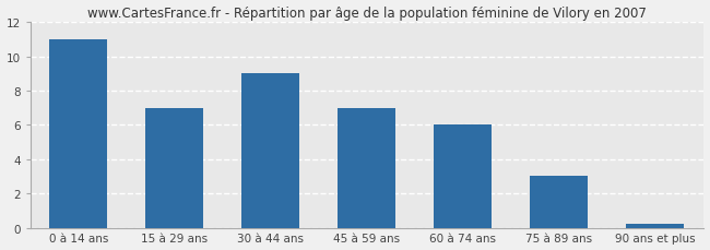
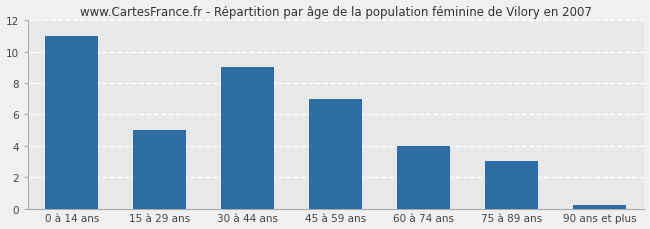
15 à 29 ans: 7.0 -> 5.0
60 à 74 ans: 6.0 -> 4.0
